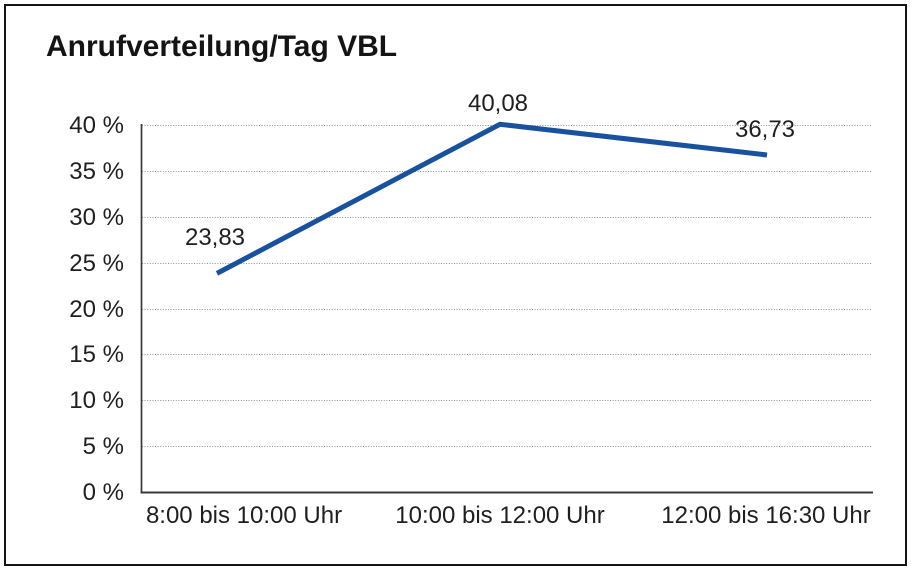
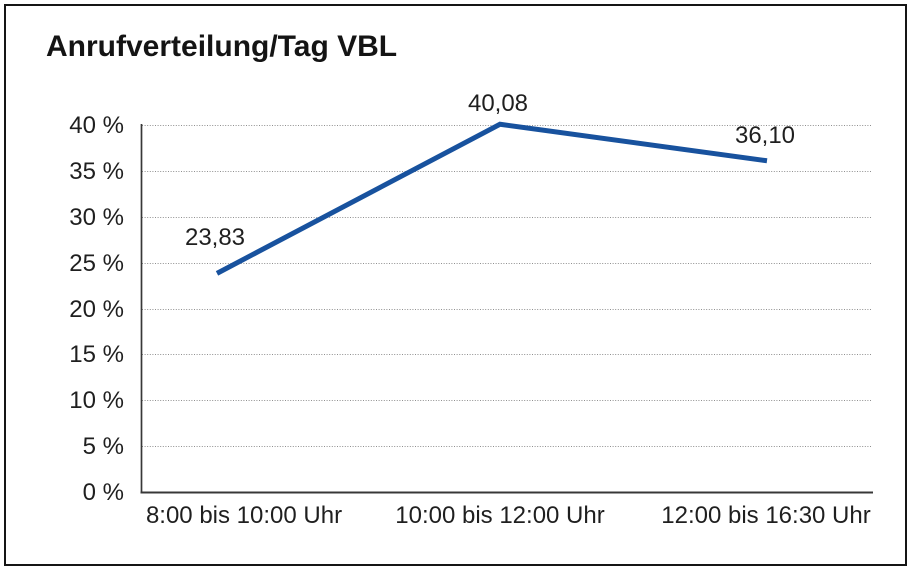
12:00 bis 16:30 Uhr: 36,73 -> 36,10
